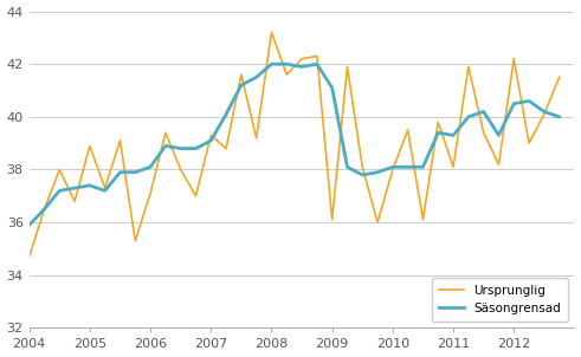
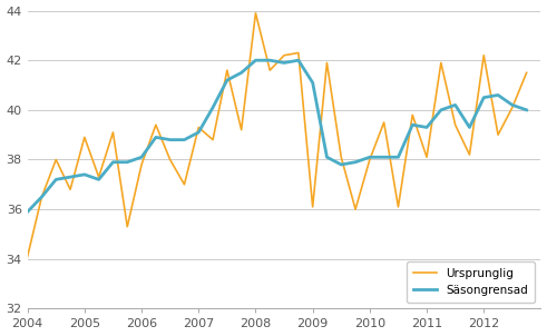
Ursprunglig/2004: 34.7 -> 34.1
Ursprunglig/2006: 37.1 -> 37.8
Ursprunglig/2008: 43.2 -> 43.9
